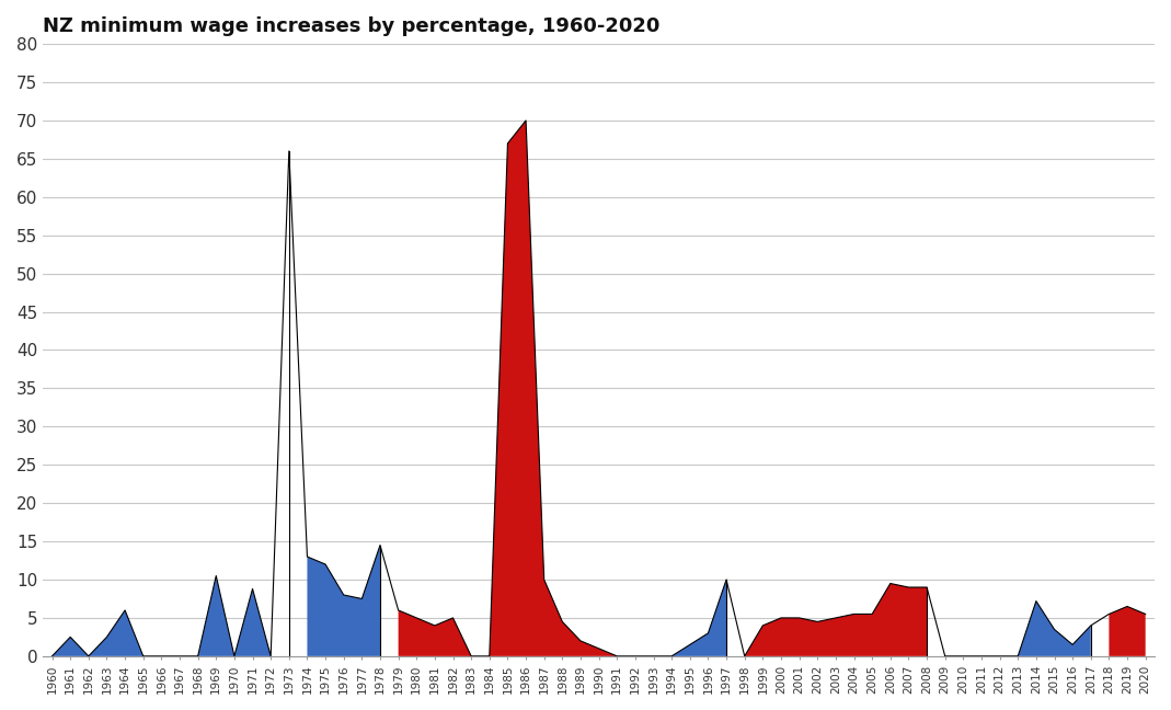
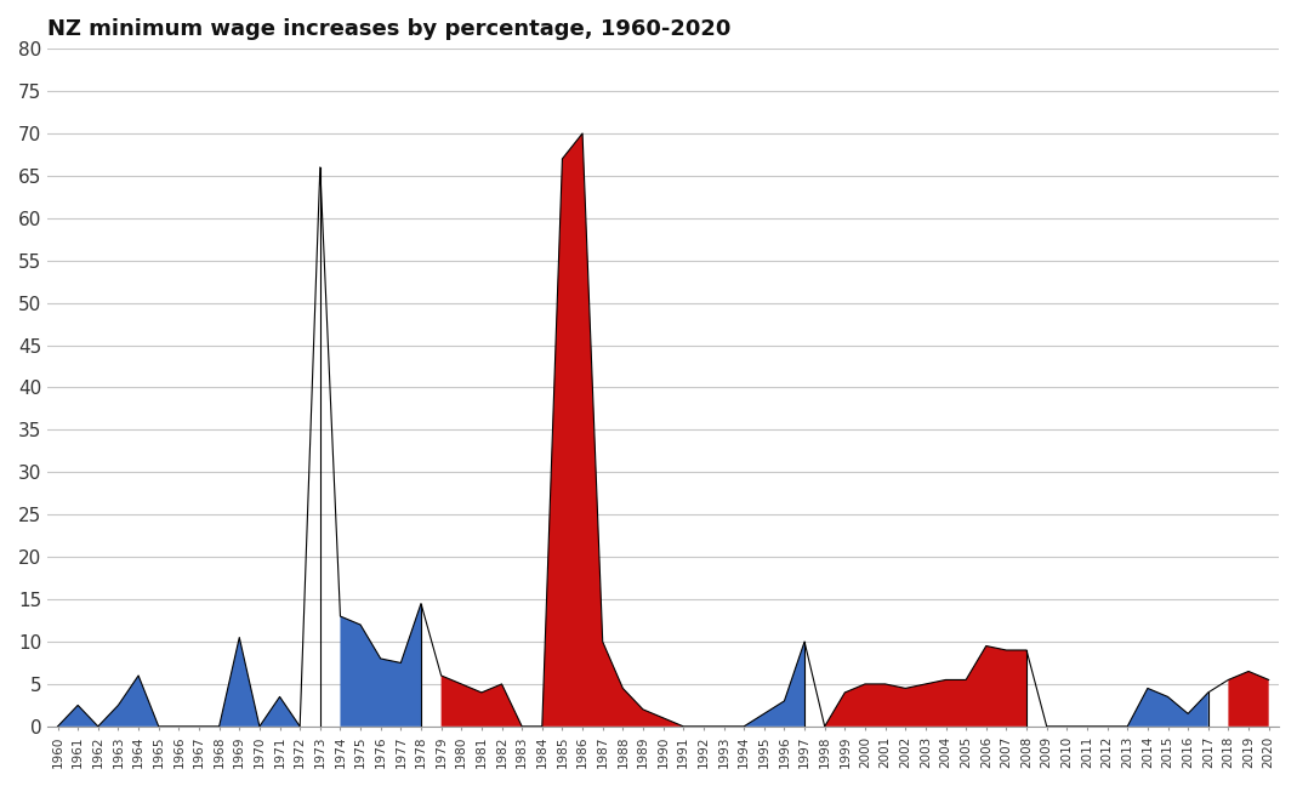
1971: 8.8 -> 3.5
2014: 7.2 -> 4.5
